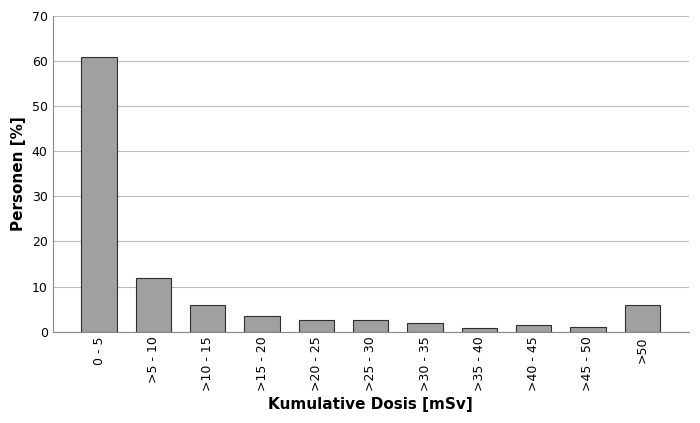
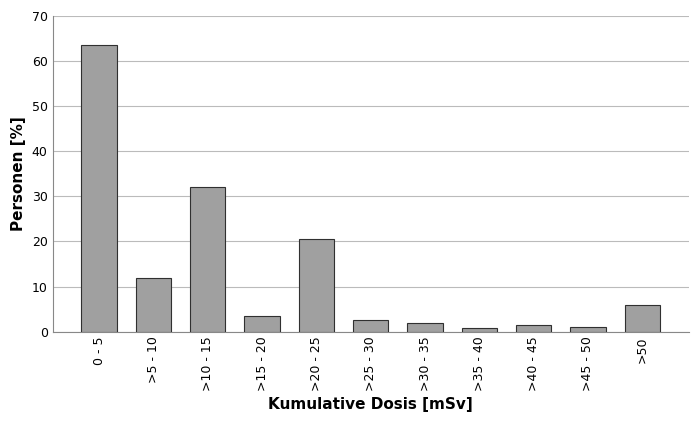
0 - 5: 61.0 -> 63.5
>10 - 15: 6.0 -> 32.0
>20 - 25: 2.5 -> 20.5
